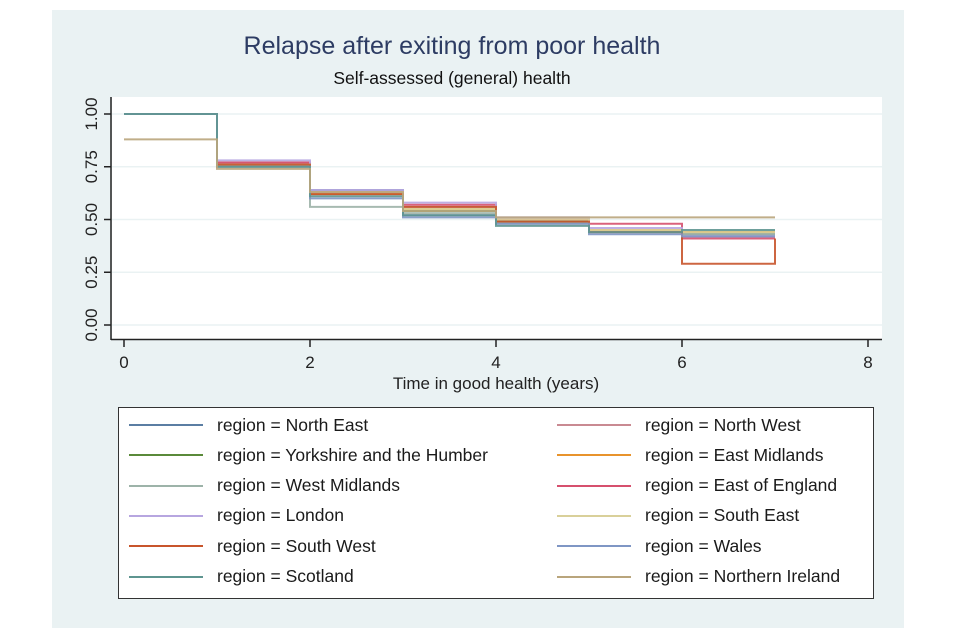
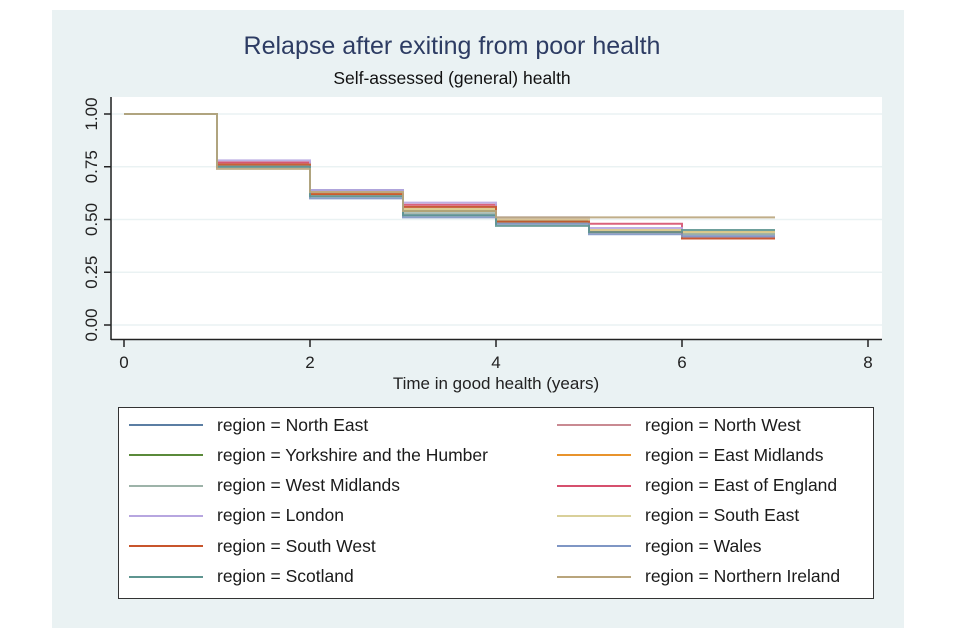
region = Northern Ireland/0: 0.88 -> 1.00
region = West Midlands/2: 0.56 -> 0.61
region = South West/6: 0.29 -> 0.41
